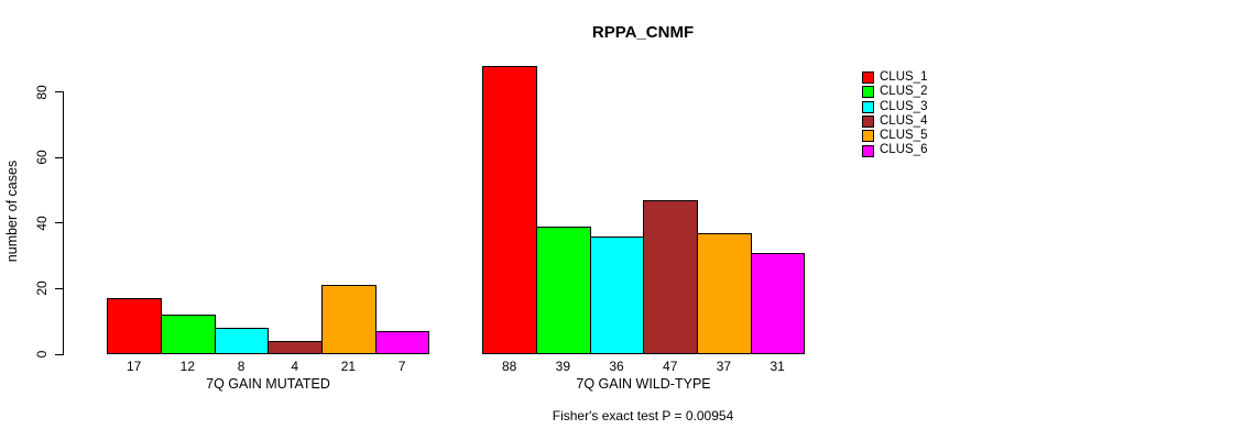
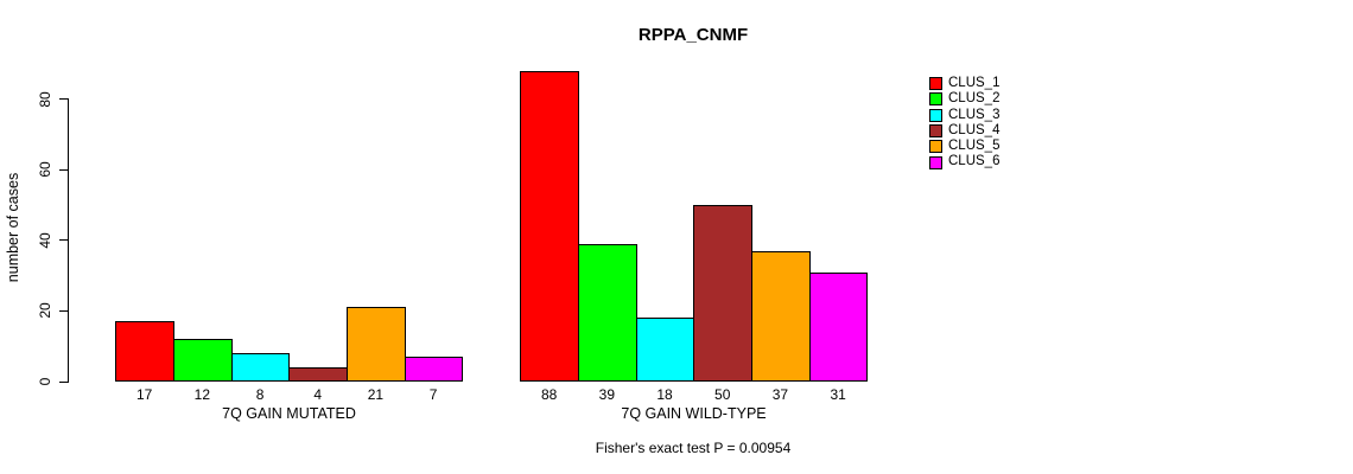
CLUS_3/7Q GAIN WILD-TYPE: 36 -> 18
CLUS_4/7Q GAIN WILD-TYPE: 47 -> 50
